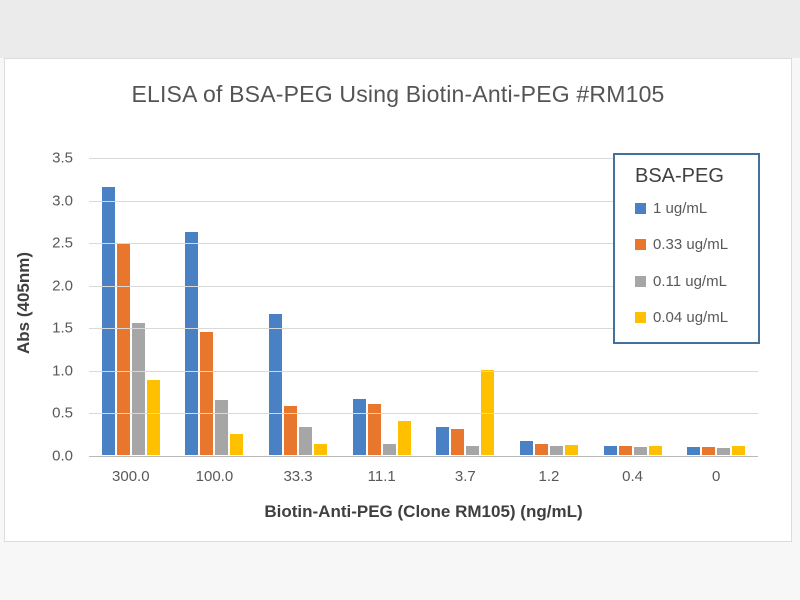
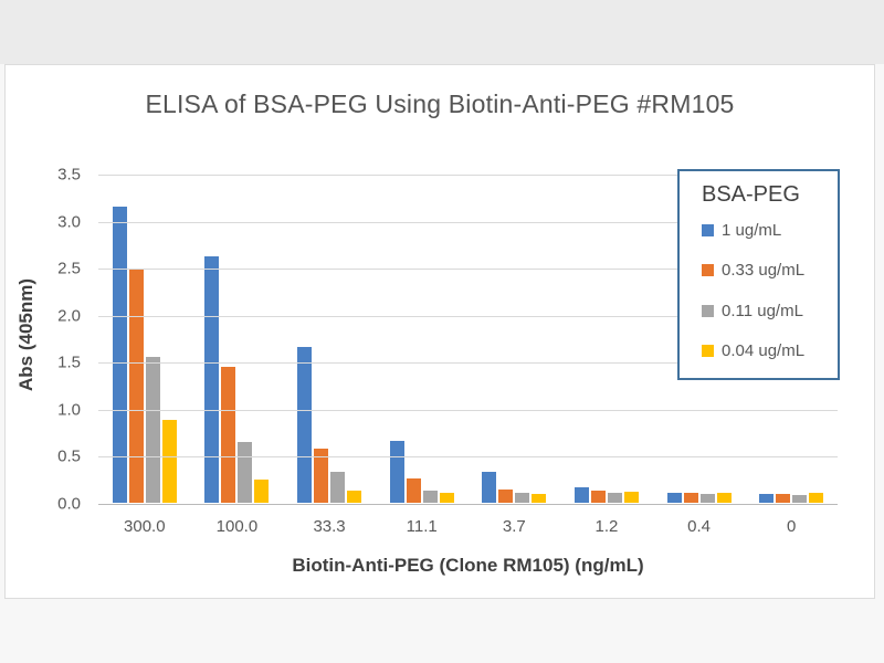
0.33 ug/mL/11.1: 0.6 -> 0.3
0.04 ug/mL/11.1: 0.4 -> 0.1
0.33 ug/mL/3.7: 0.3 -> 0.1
0.04 ug/mL/3.7: 1.0 -> 0.1
